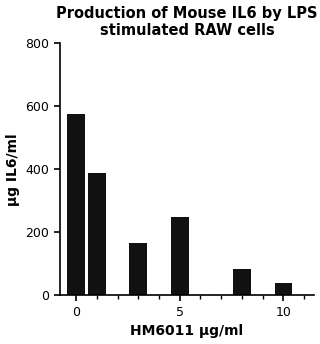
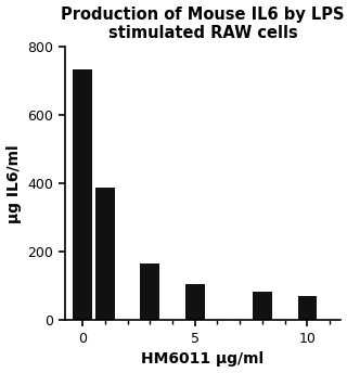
0: 575 -> 735
5: 250 -> 105
10: 40 -> 70
